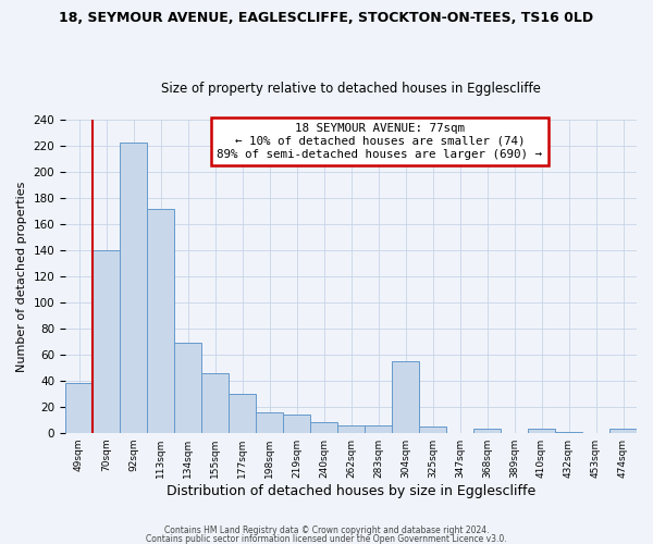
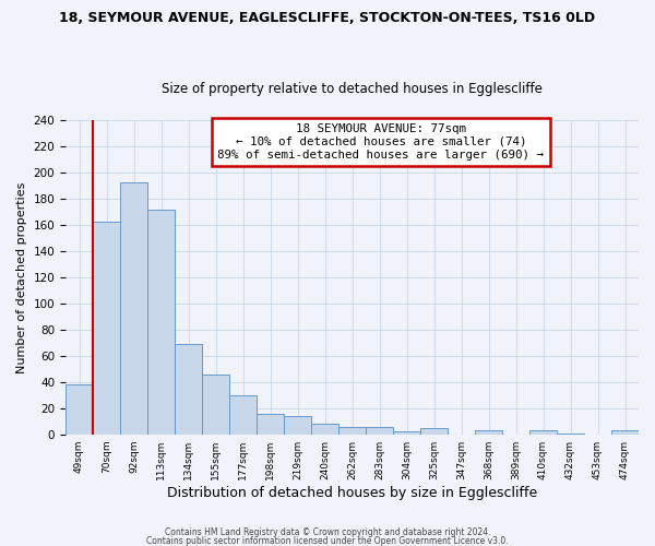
70sqm: 140 -> 163
92sqm: 223 -> 193
304sqm: 55 -> 2
